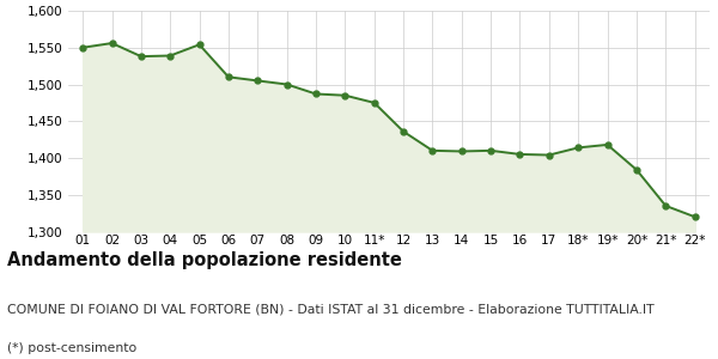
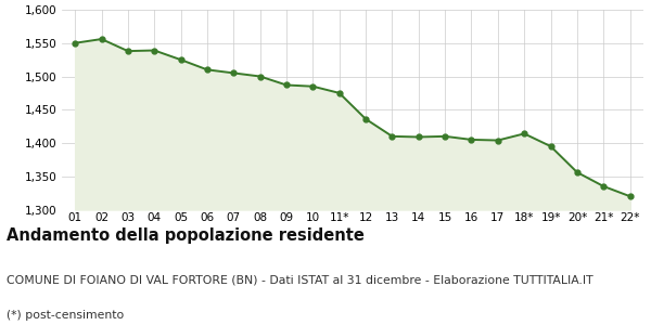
05: 1,554 -> 1,525
19*: 1,418 -> 1,395
20*: 1,384 -> 1,356
